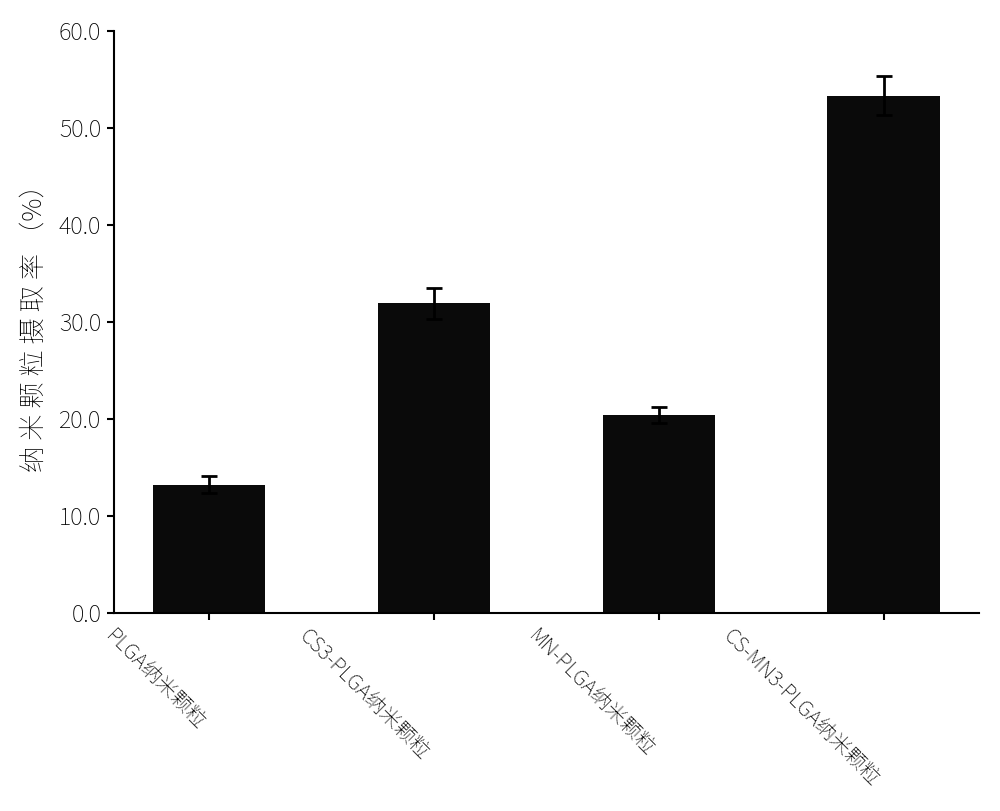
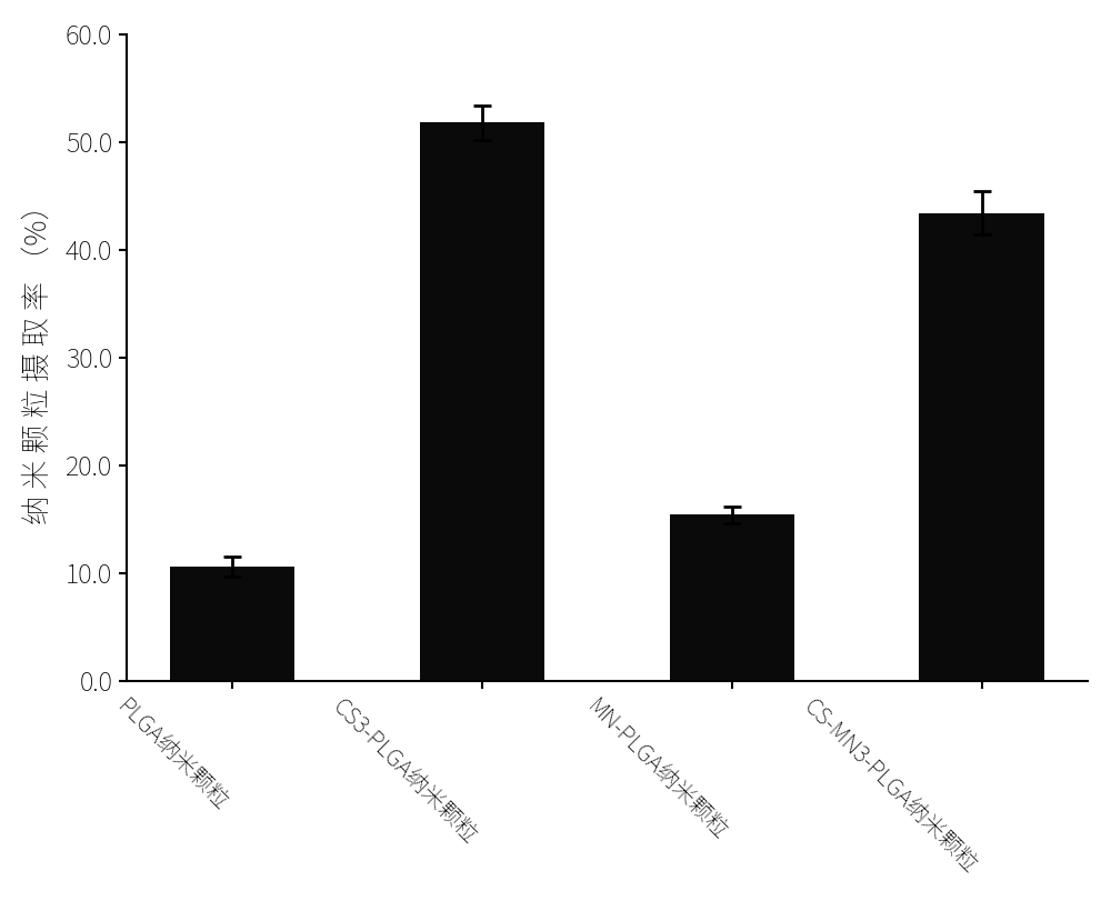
PLGA纳米颗粒: 13.2 -> 10.6
CS3-PLGA纳米颗粒: 31.9 -> 51.8
MN-PLGA纳米颗粒: 20.4 -> 15.4
CS-MN3-PLGA纳米颗粒: 53.3 -> 43.4
